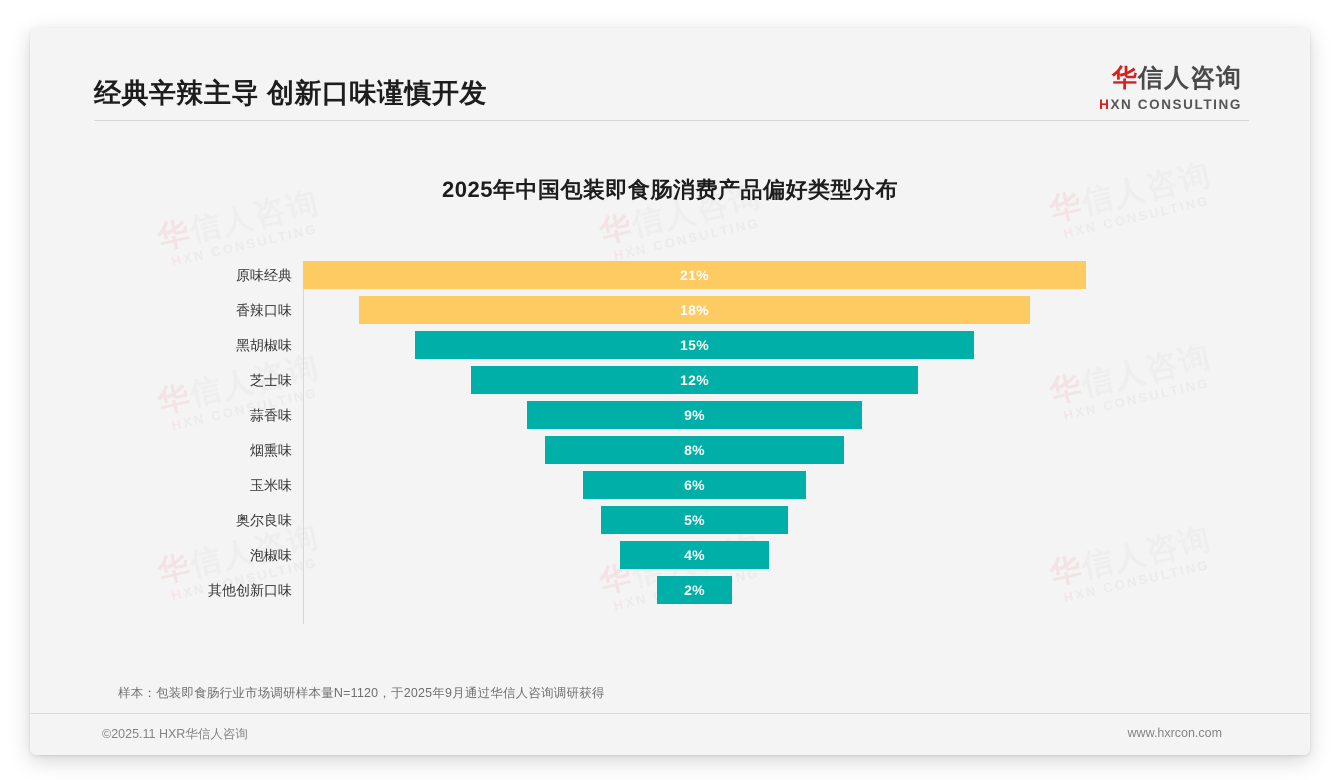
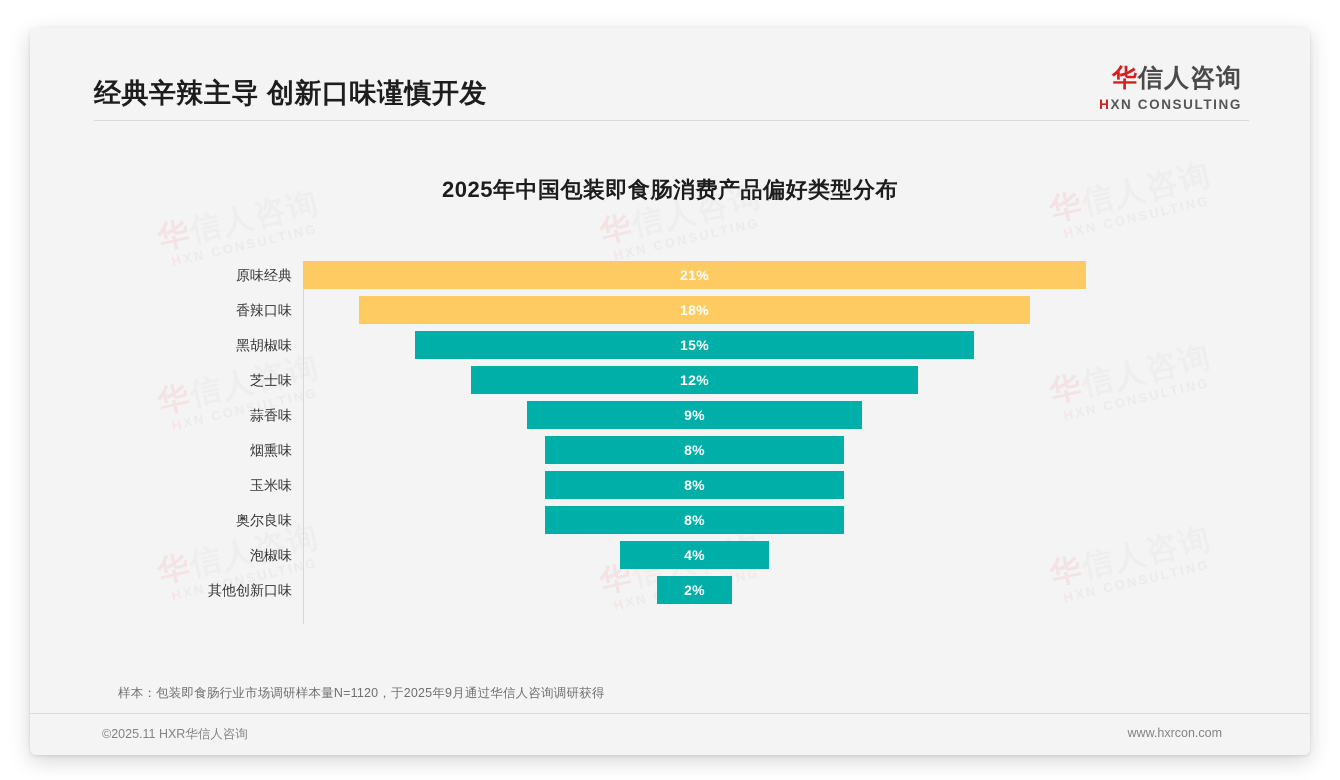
玉米味: 6% -> 8%
奥尔良味: 5% -> 8%
